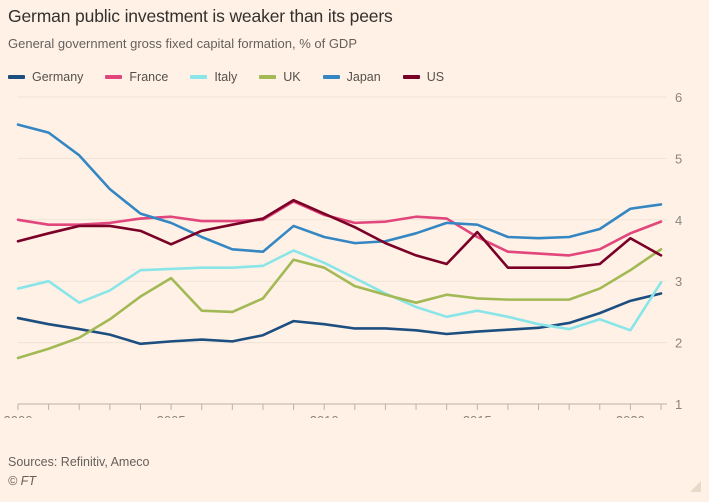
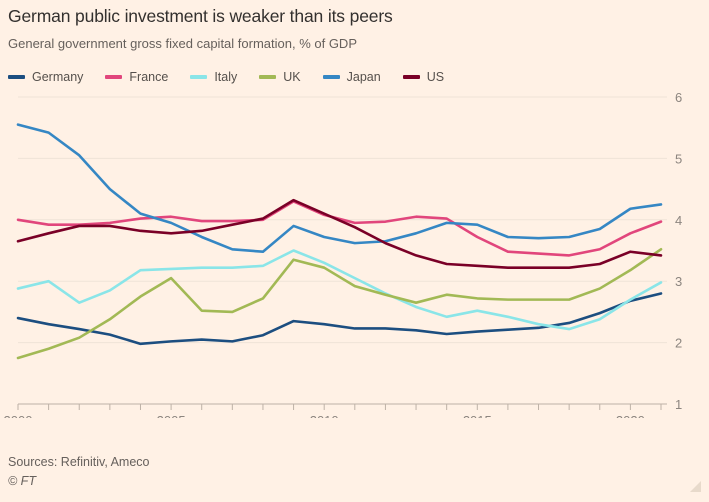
US/2005: 3.6 -> 3.8
US/2015: 3.8 -> 3.2
Italy/2020: 2.2 -> 2.7
US/2020: 3.7 -> 3.5
